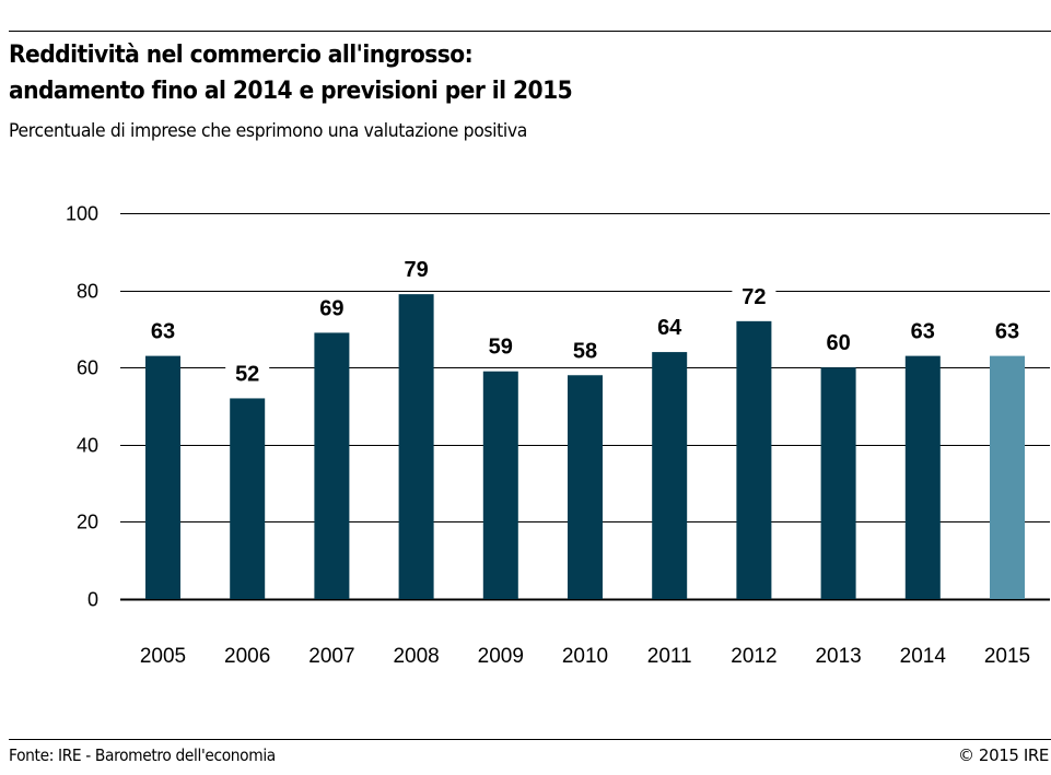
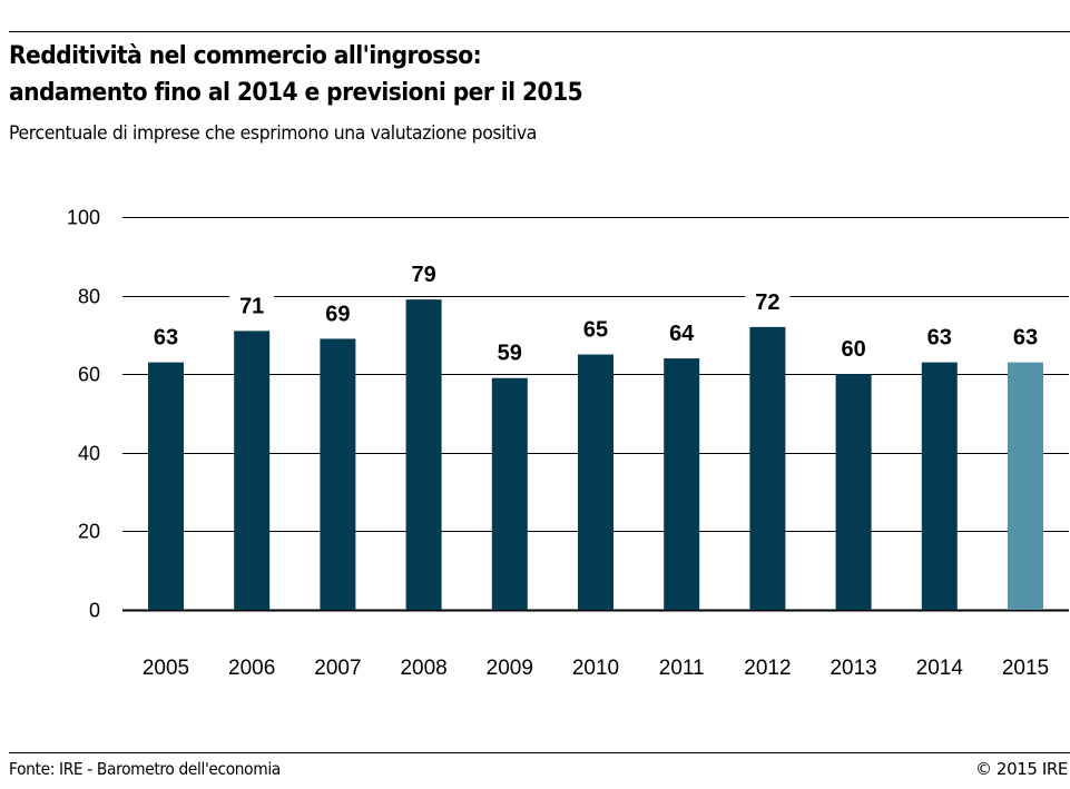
2006: 52 -> 71
2010: 58 -> 65
